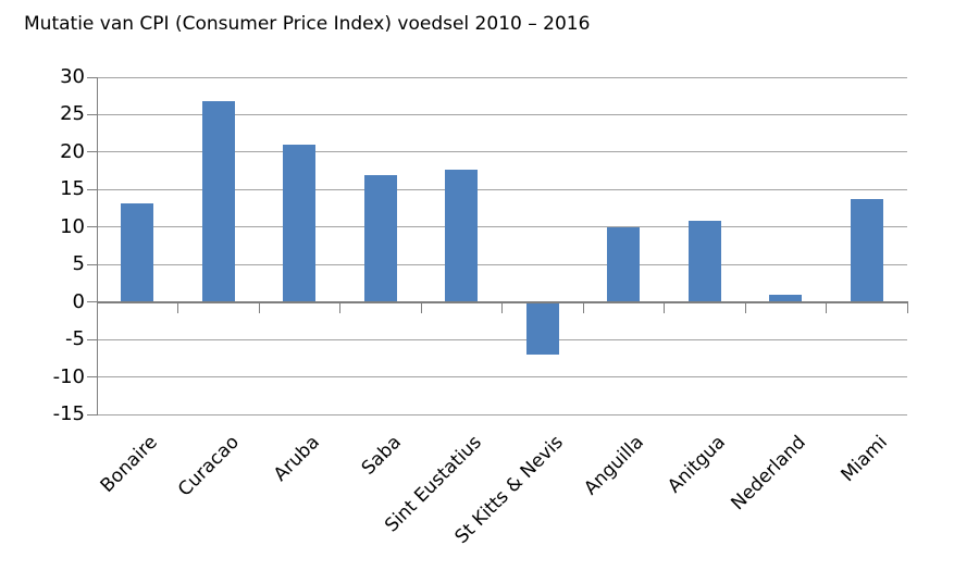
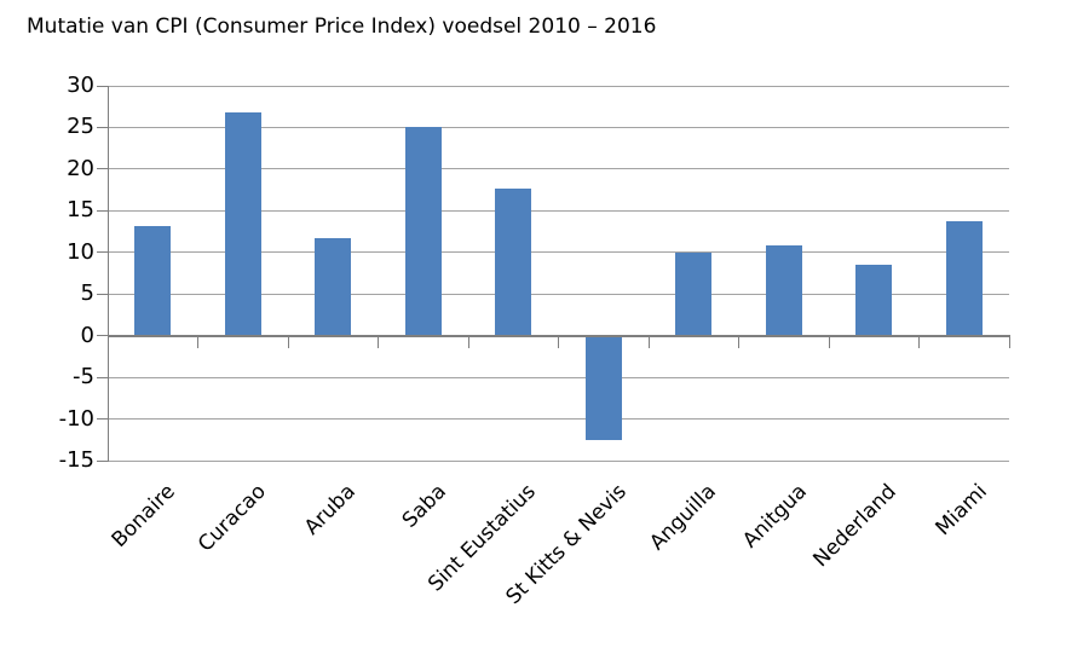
Aruba: 21 -> 12
Saba: 17 -> 25
St Kitts & Nevis: -7 -> -13
Nederland: 1 -> 8
